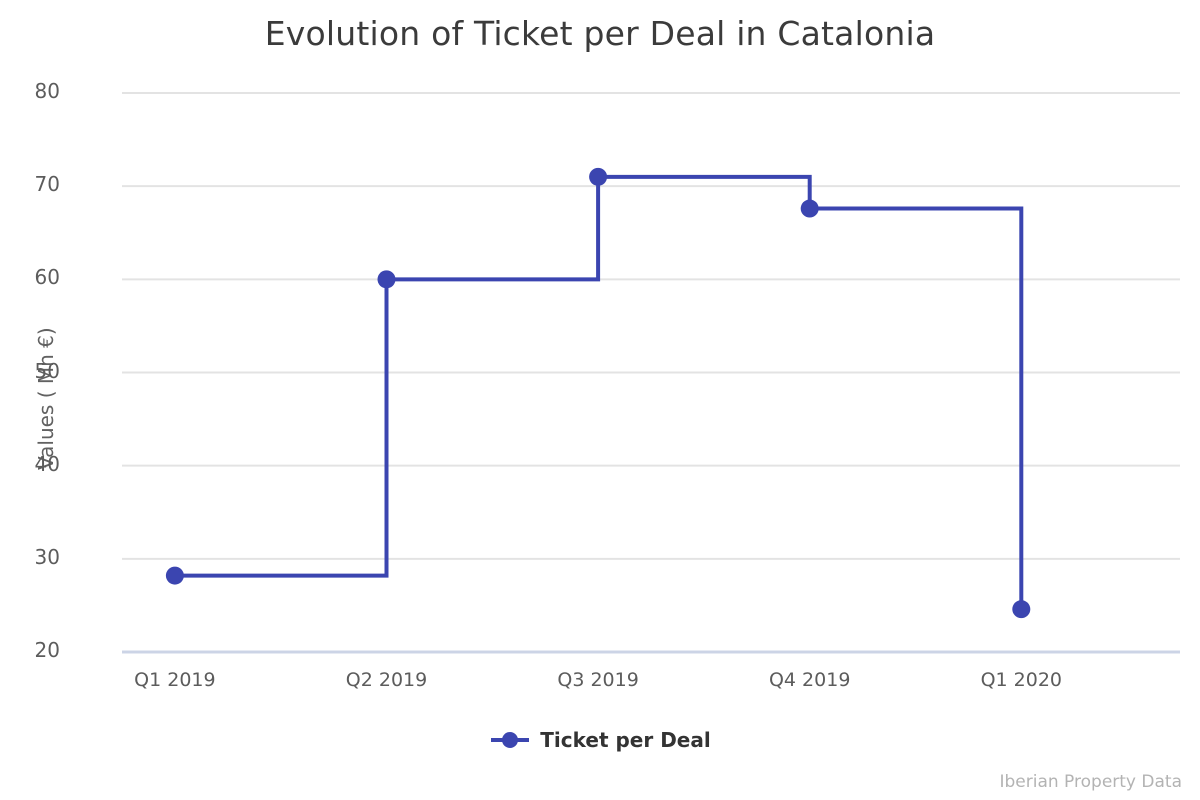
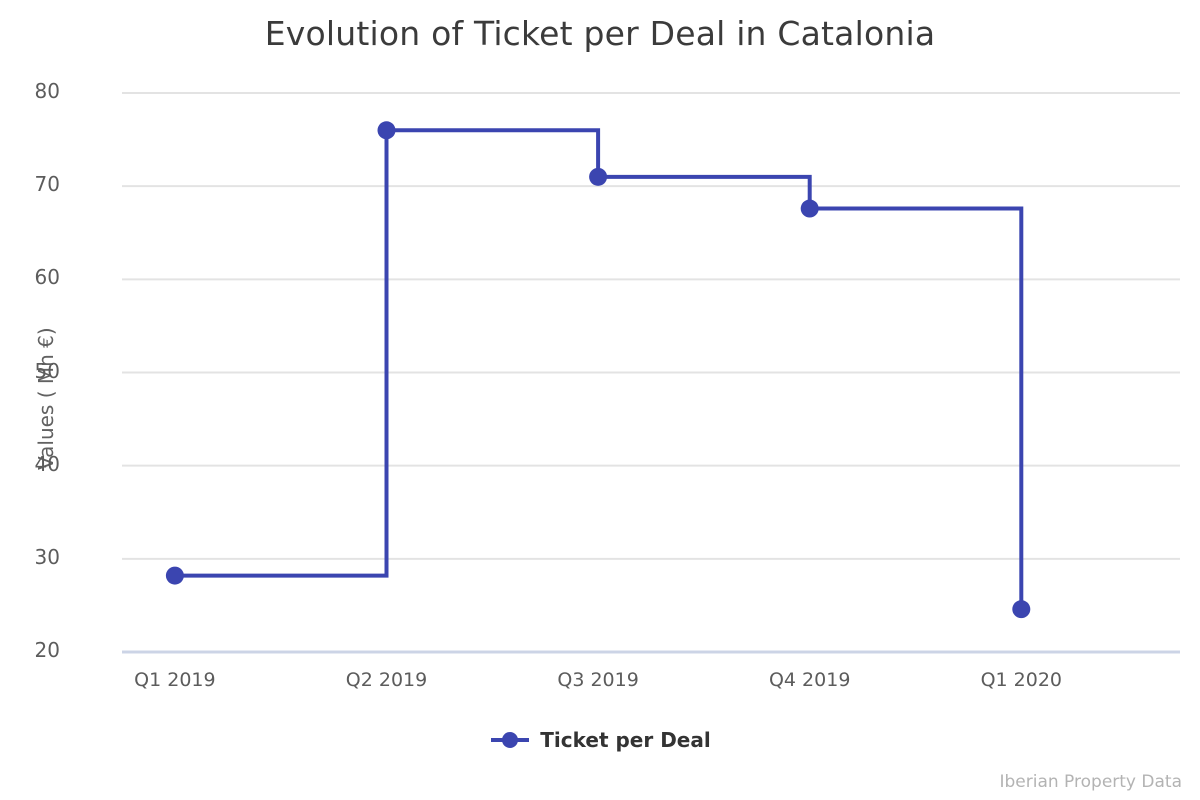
Q2 2019: 60 -> 76
